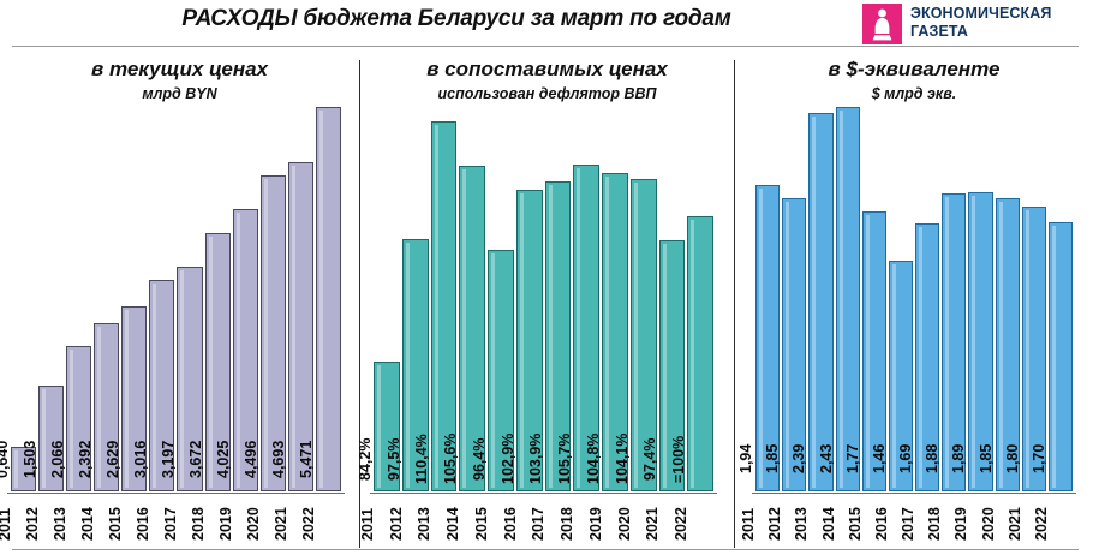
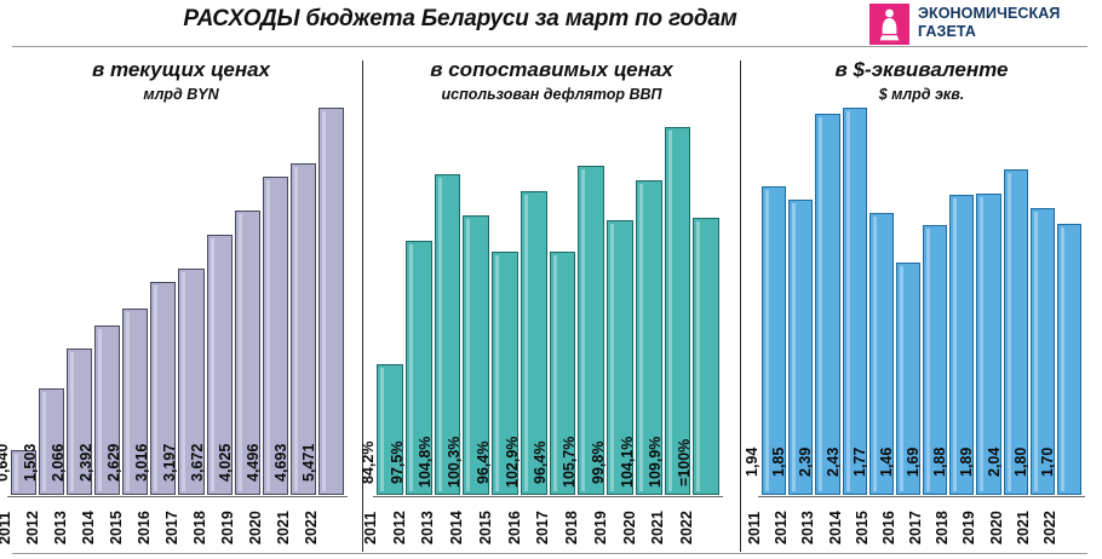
в сопоставимых ценах/2013: 110,4% -> 104,8%
в сопоставимых ценах/2014: 105,6% -> 100,3%
в сопоставимых ценах/2017: 103,9% -> 96,4%
в сопоставимых ценах/2019: 104,8% -> 99,8%
в сопоставимых ценах/2021: 97,4% -> 109,9%
в $-эквиваленте/2020: 1,85 -> 2,04
